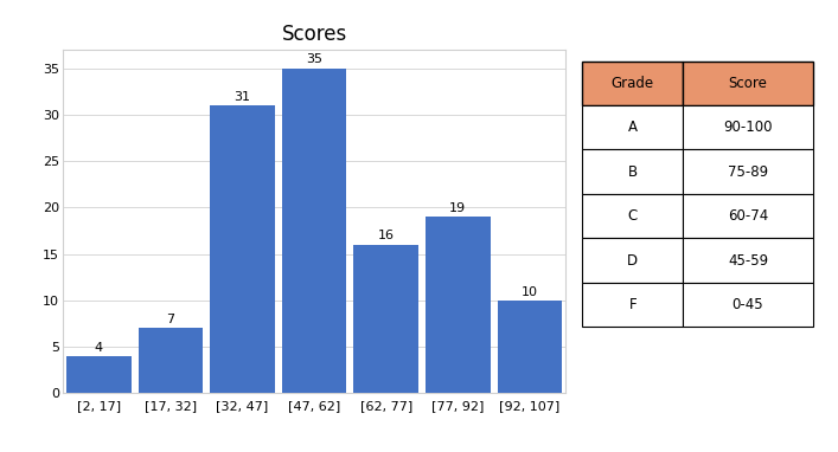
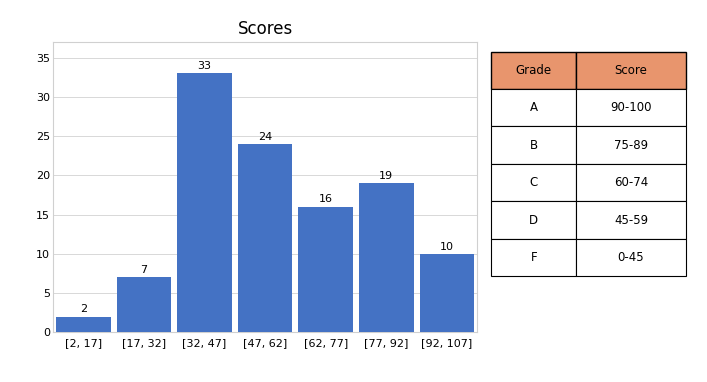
[2, 17]: 4 -> 2
[32, 47]: 31 -> 33
[47, 62]: 35 -> 24
